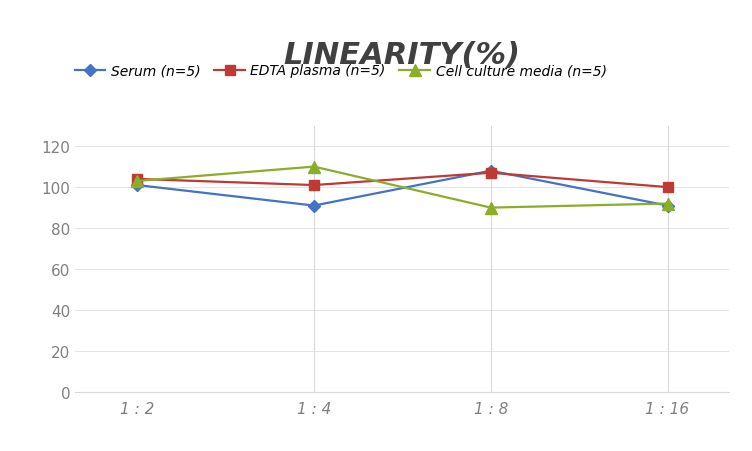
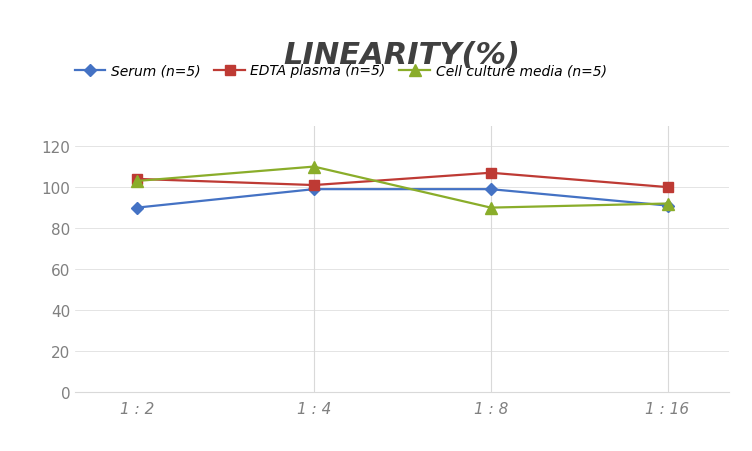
Serum (n=5)/1 : 2: 101 -> 90
Serum (n=5)/1 : 4: 91 -> 99
Serum (n=5)/1 : 8: 108 -> 99
